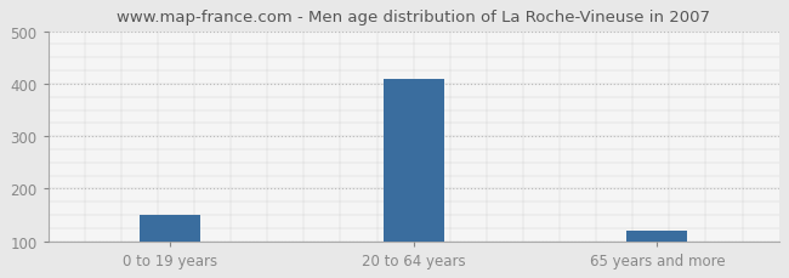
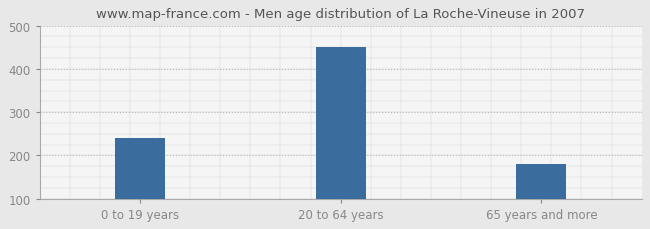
0 to 19 years: 150 -> 240
20 to 64 years: 410 -> 450
65 years and more: 120 -> 180
